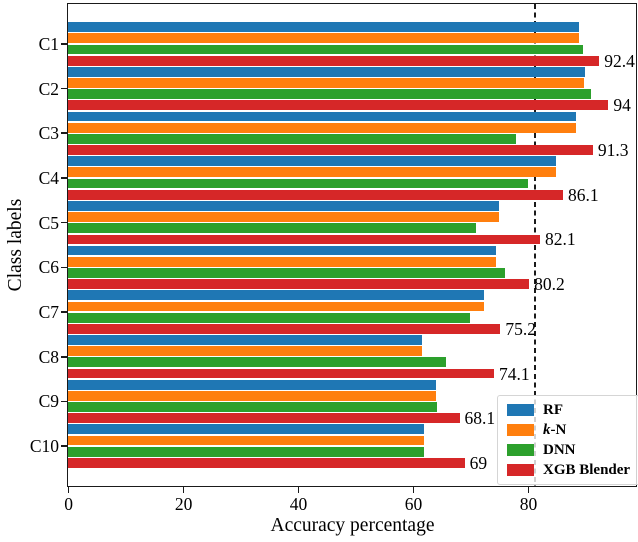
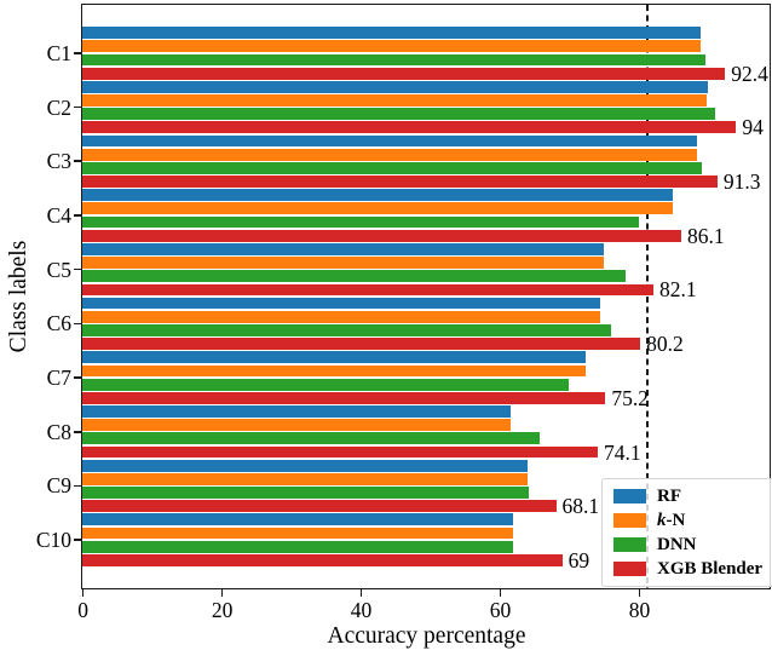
DNN/C3: 78 -> 89
DNN/C5: 71 -> 78
